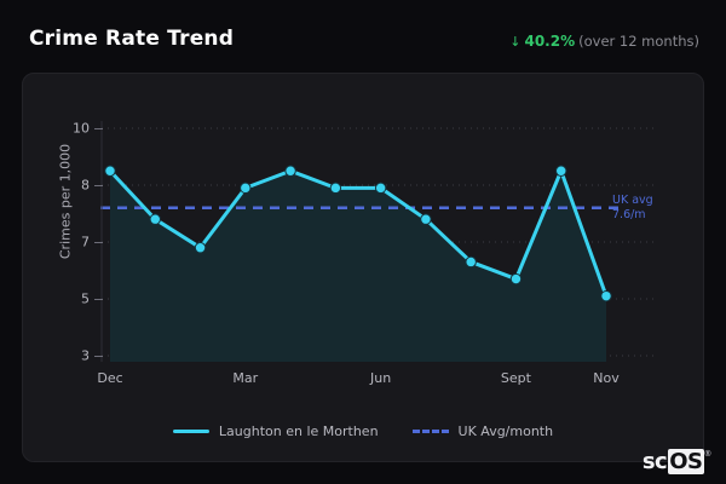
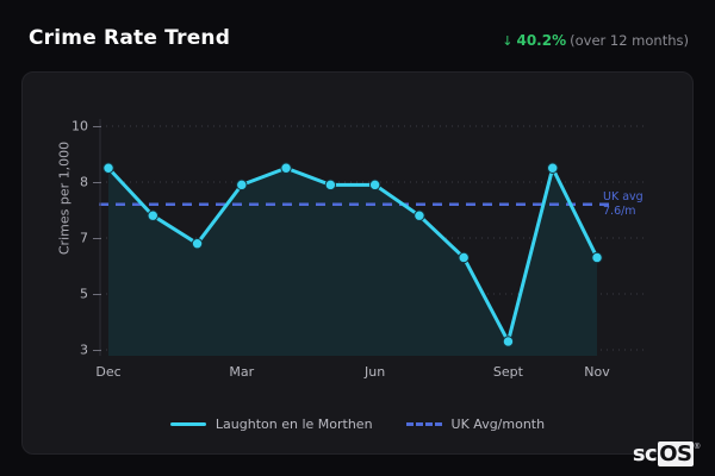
Laughton en le Morthen/Sept: 5.7 -> 3.3
Laughton en le Morthen/Nov: 5.1 -> 6.3
